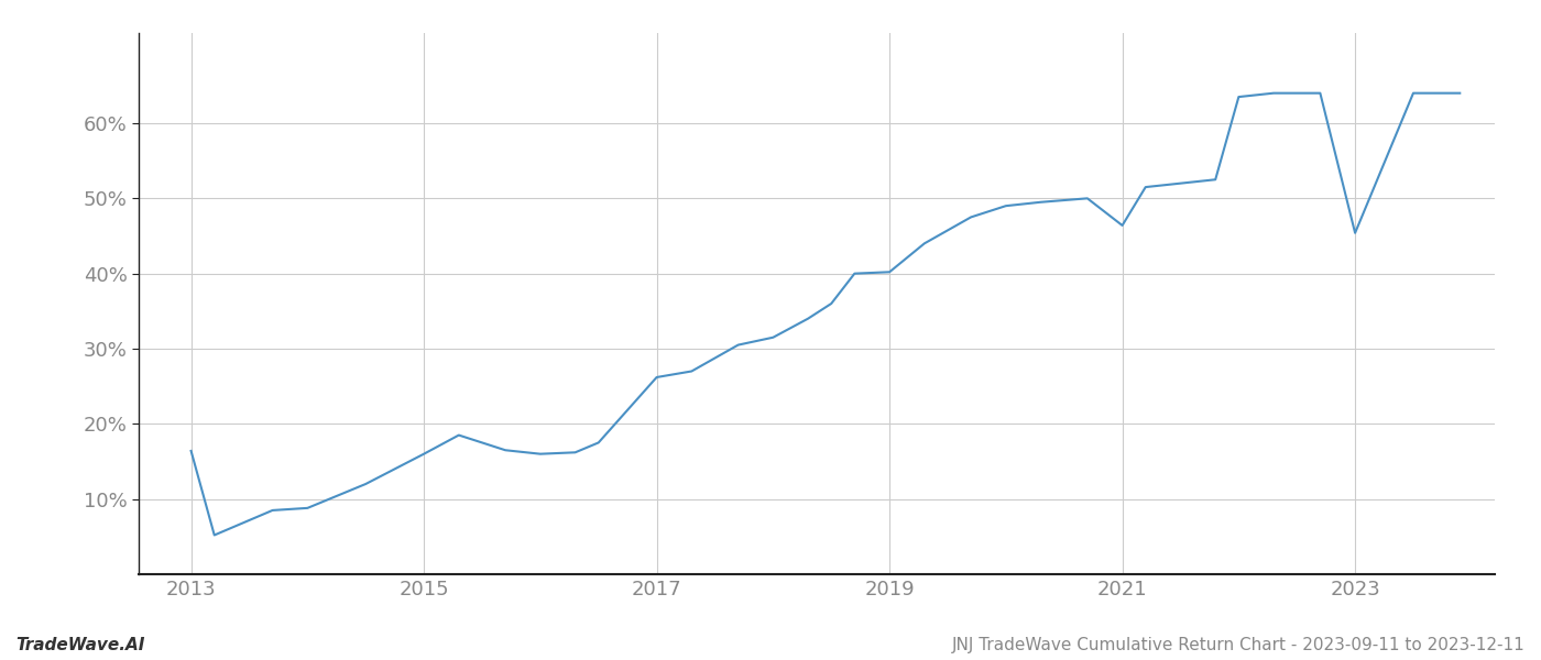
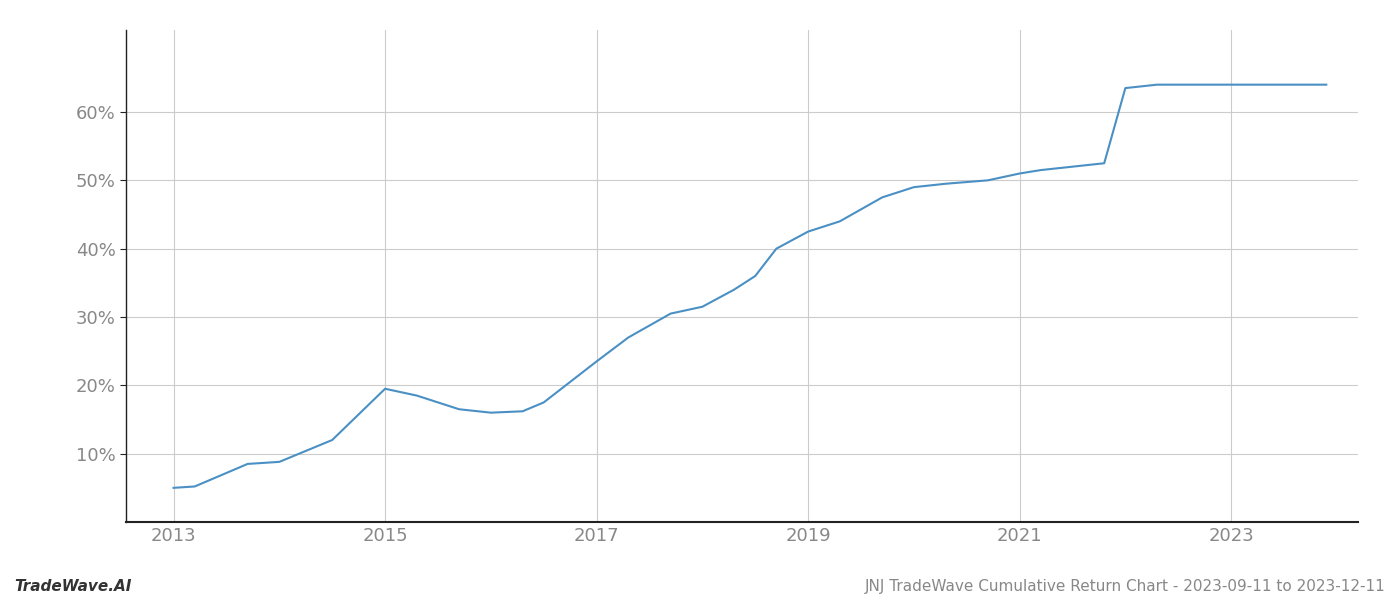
2013: 16.4% -> 5.0%
2015: 16.0% -> 19.5%
2017: 26.2% -> 23.5%
2019: 40.2% -> 42.5%
2021: 46.4% -> 51.0%
2023: 45.4% -> 64.0%
